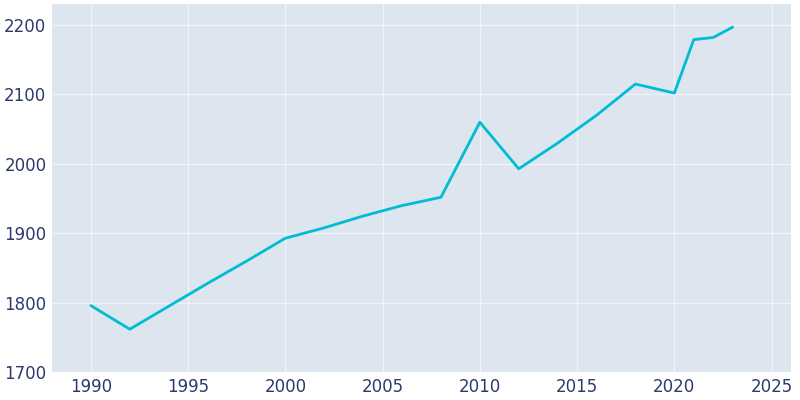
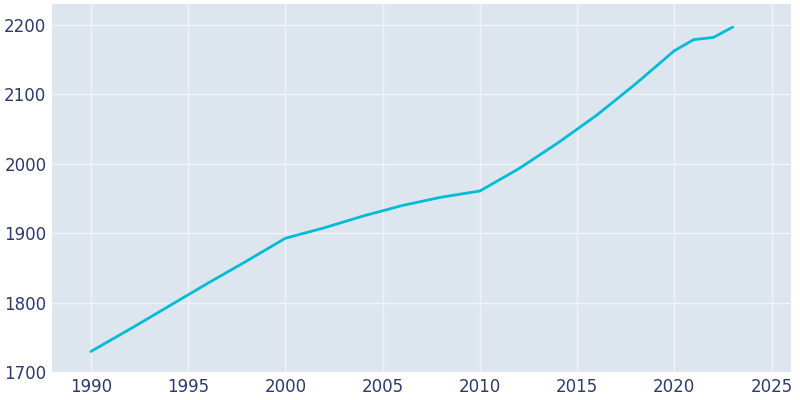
1990: 1796 -> 1730
2010: 2060 -> 1961
2020: 2102 -> 2163
